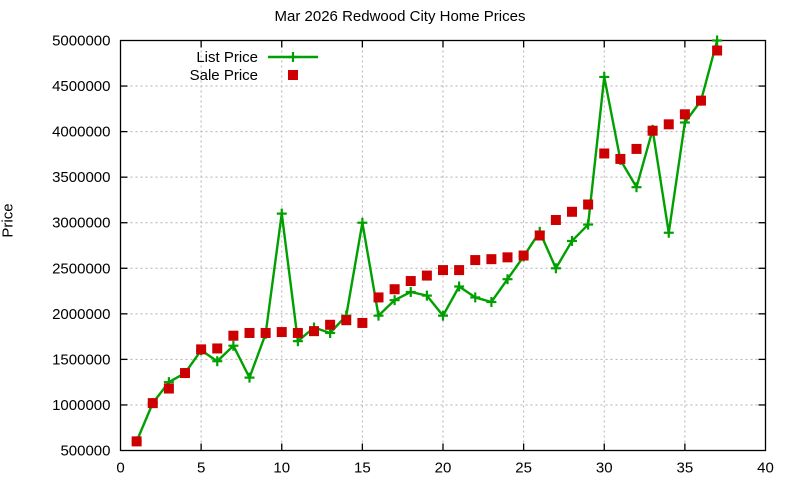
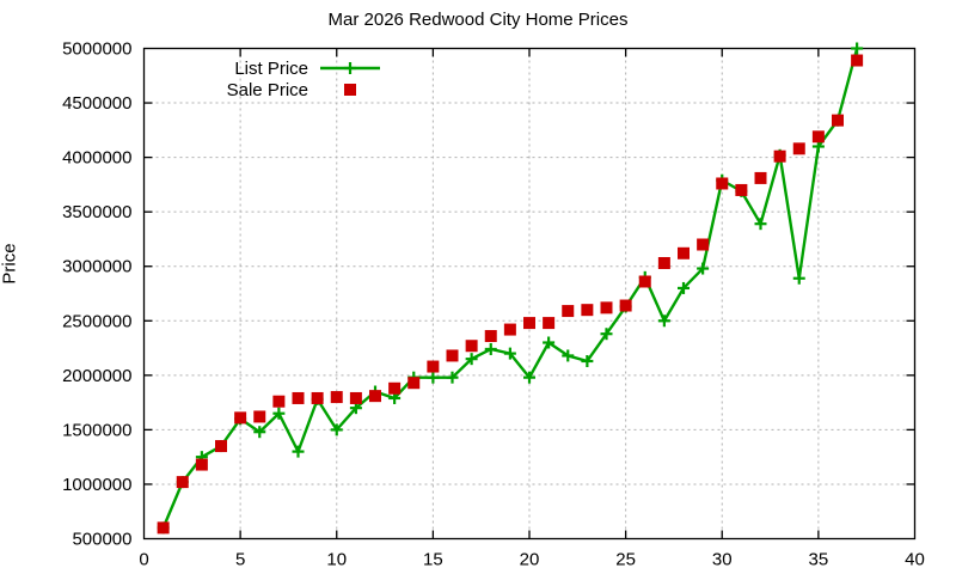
List Price/10: 3100000 -> 1500000
List Price/15: 3000000 -> 2000000
Sale Price/15: 1900000 -> 2100000
List Price/30: 4600000 -> 3800000
